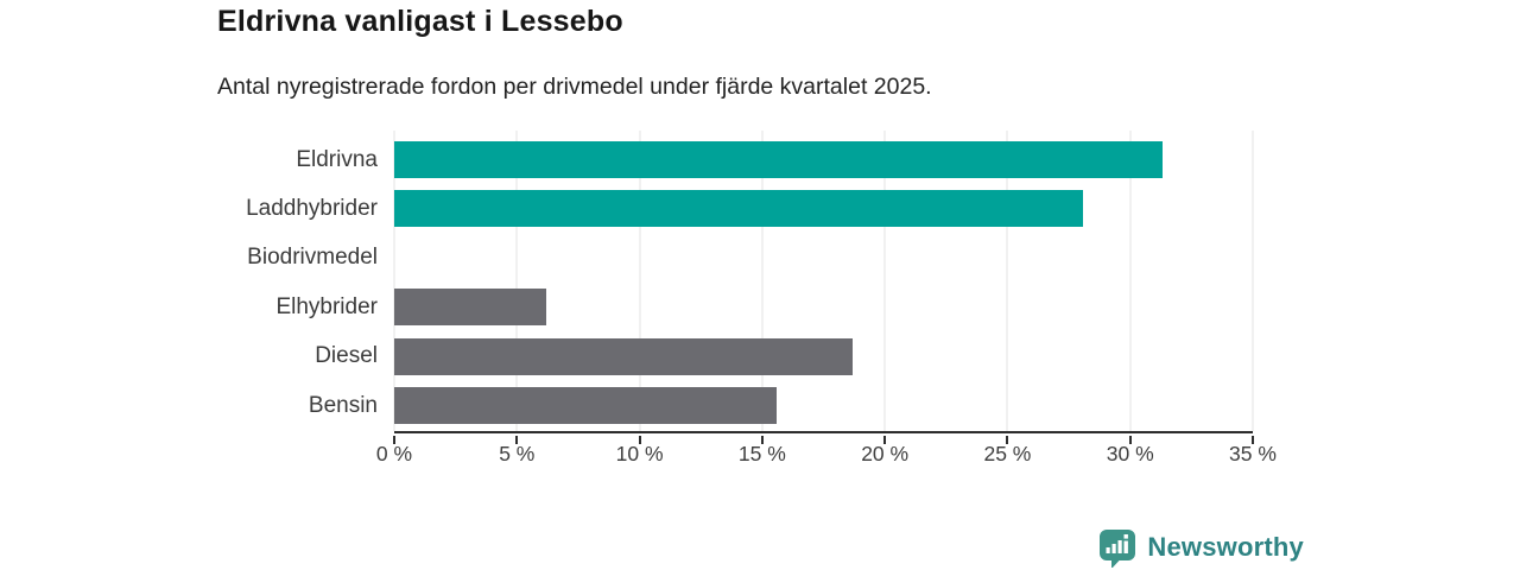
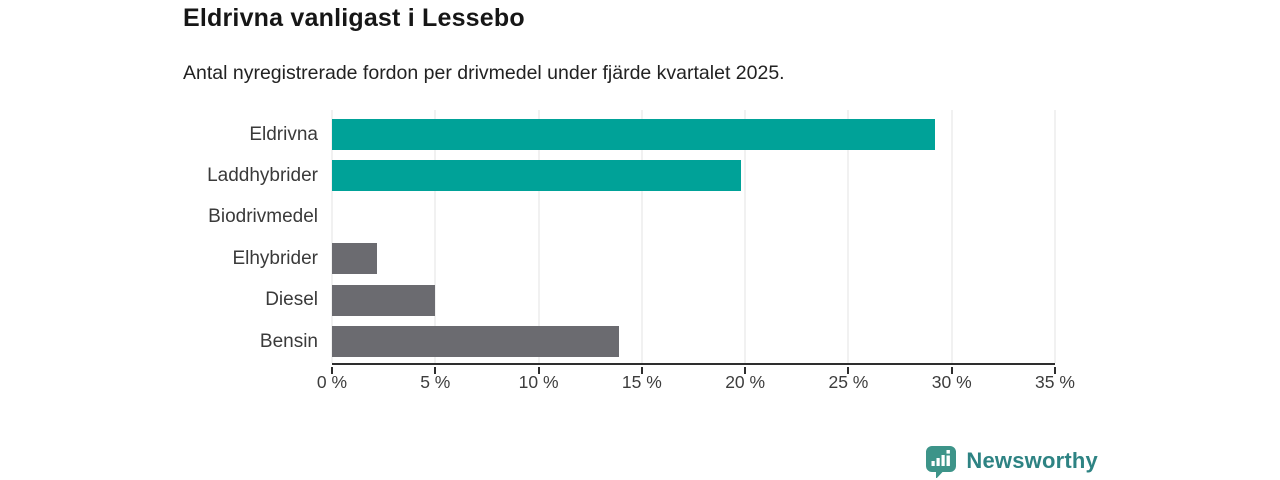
Eldrivna: 31.3% -> 29.2%
Laddhybrider: 28.1% -> 19.8%
Elhybrider: 6.2% -> 2.2%
Diesel: 18.7% -> 5.0%
Bensin: 15.6% -> 13.9%
